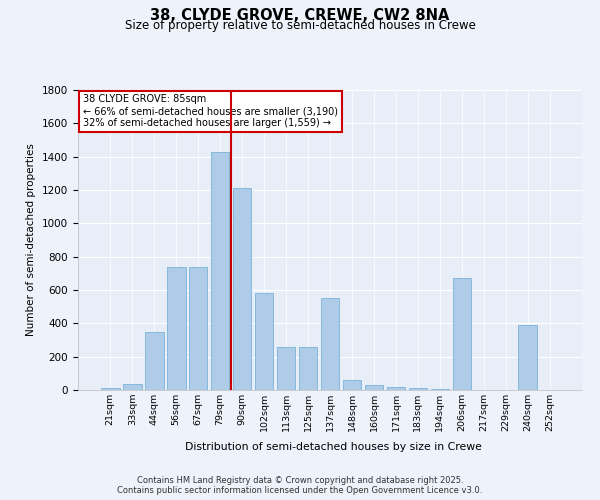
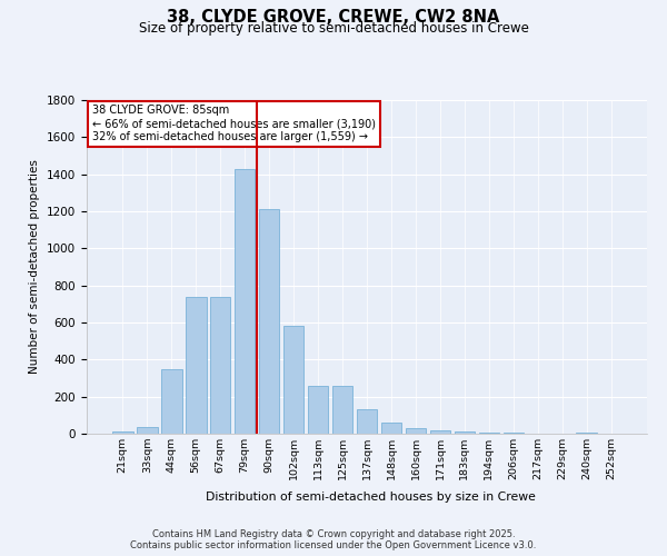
137sqm: 550 -> 130
206sqm: 670 -> 0
240sqm: 390 -> 0
